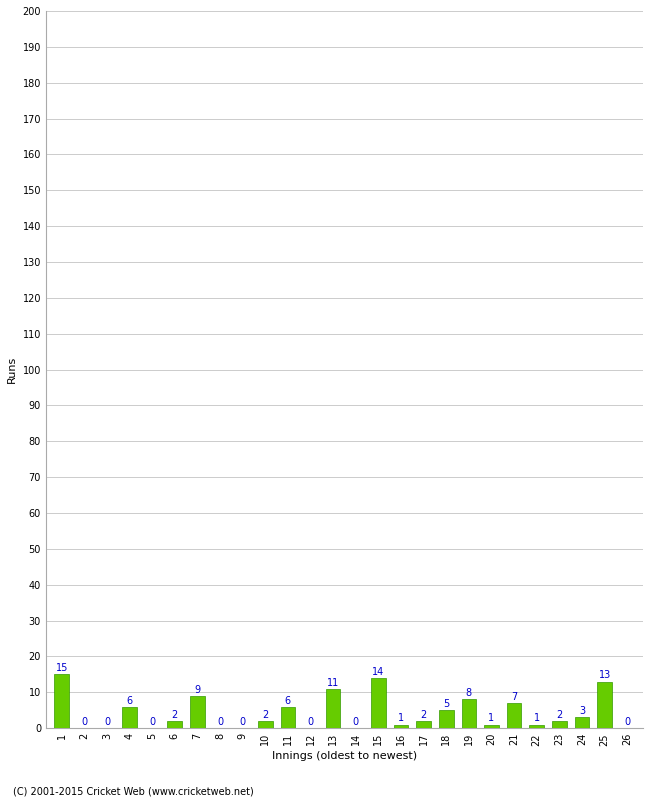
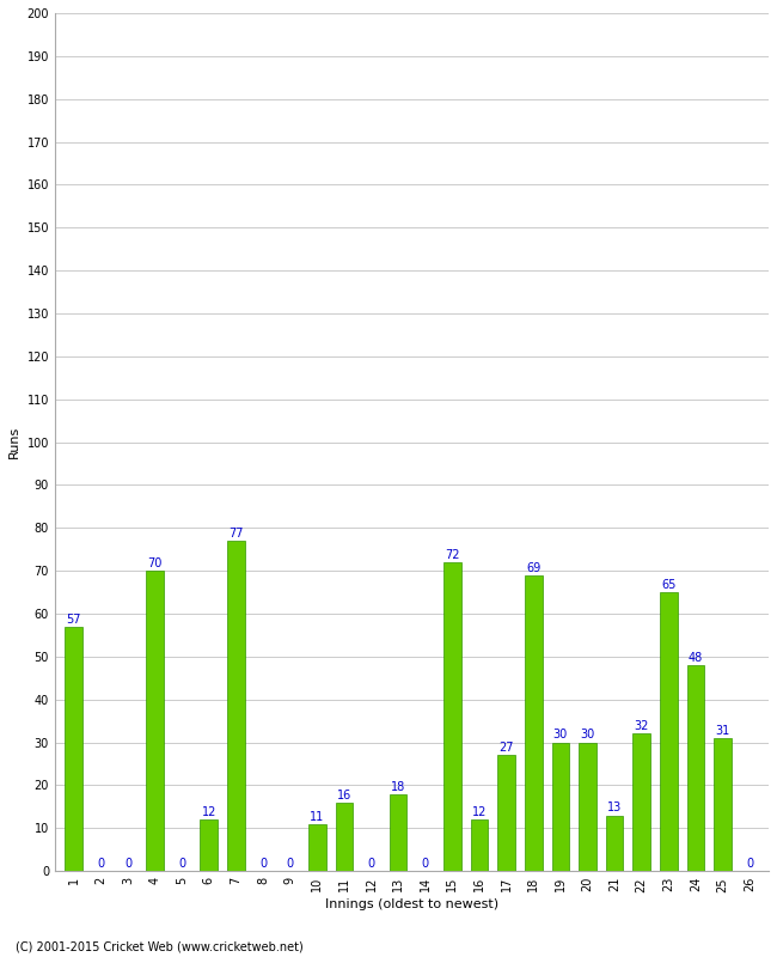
1: 15 -> 57
4: 6 -> 70
6: 2 -> 12
7: 9 -> 77
10: 2 -> 11
11: 6 -> 16
13: 11 -> 18
15: 14 -> 72
16: 1 -> 12
17: 2 -> 27
18: 5 -> 69
19: 8 -> 30
20: 1 -> 30
21: 7 -> 13
22: 1 -> 32
23: 2 -> 65
24: 3 -> 48
25: 13 -> 31
